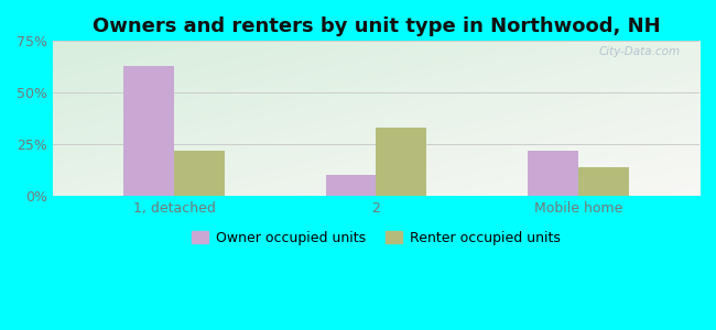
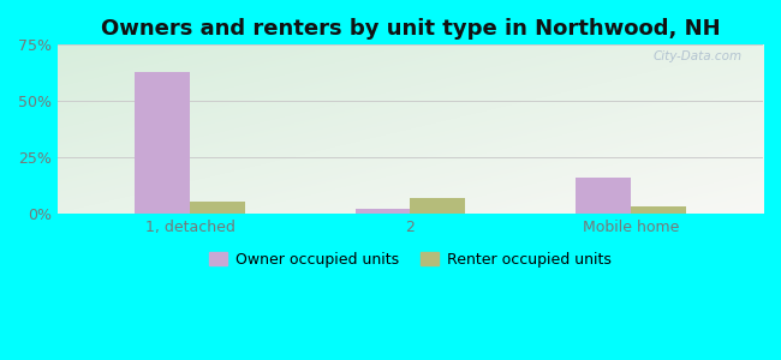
Renter occupied units/1, detached: 22% -> 5%
Owner occupied units/2: 10% -> 2%
Renter occupied units/2: 33% -> 7%
Owner occupied units/Mobile home: 22% -> 16%
Renter occupied units/Mobile home: 14% -> 3%
